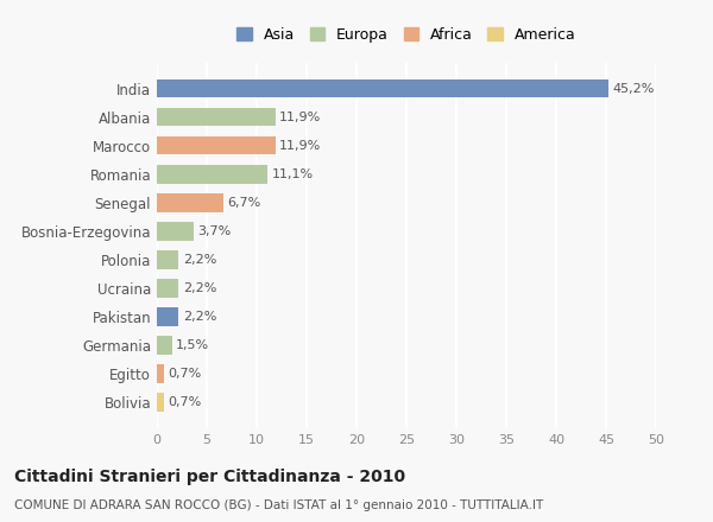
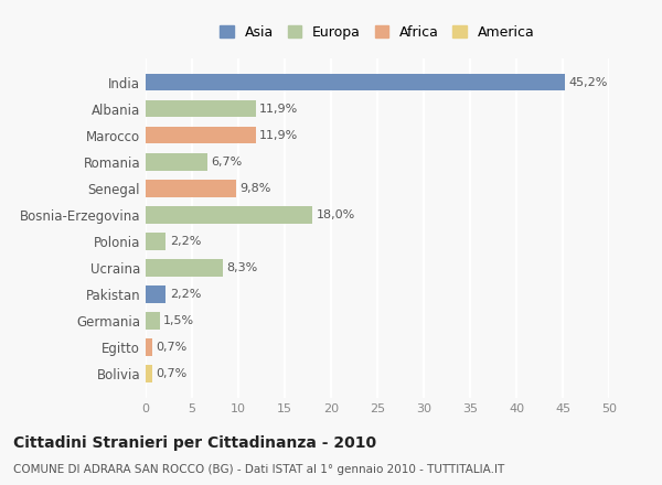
Romania: 11,1% -> 6,7%
Senegal: 6,7% -> 9,8%
Bosnia-Erzegovina: 3,7% -> 18,0%
Ucraina: 2,2% -> 8,3%
